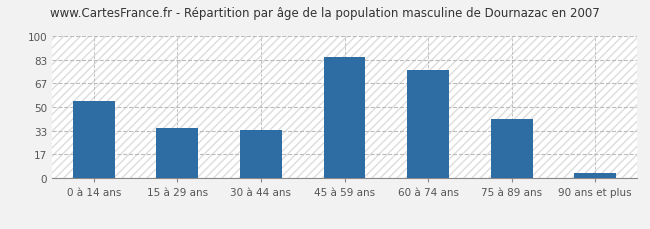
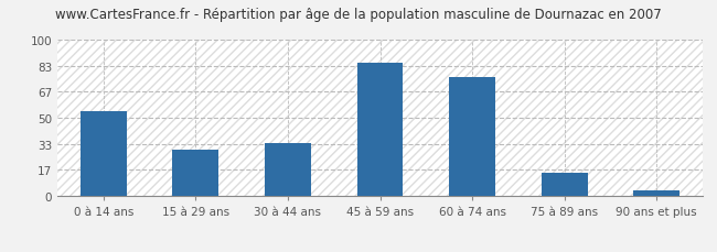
15 à 29 ans: 35 -> 30
75 à 89 ans: 42 -> 15
